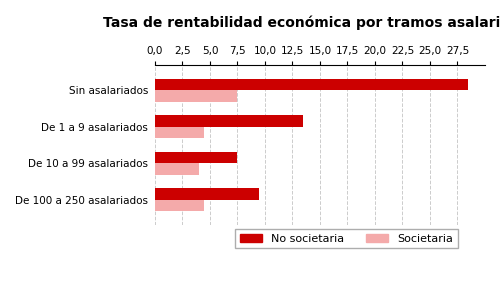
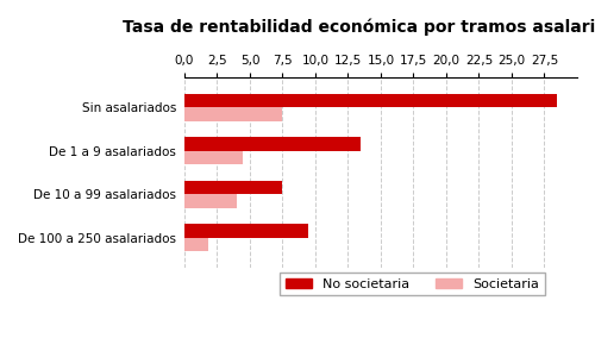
Societaria/De 100 a 250 asalariados: 4,5 -> 1,8
